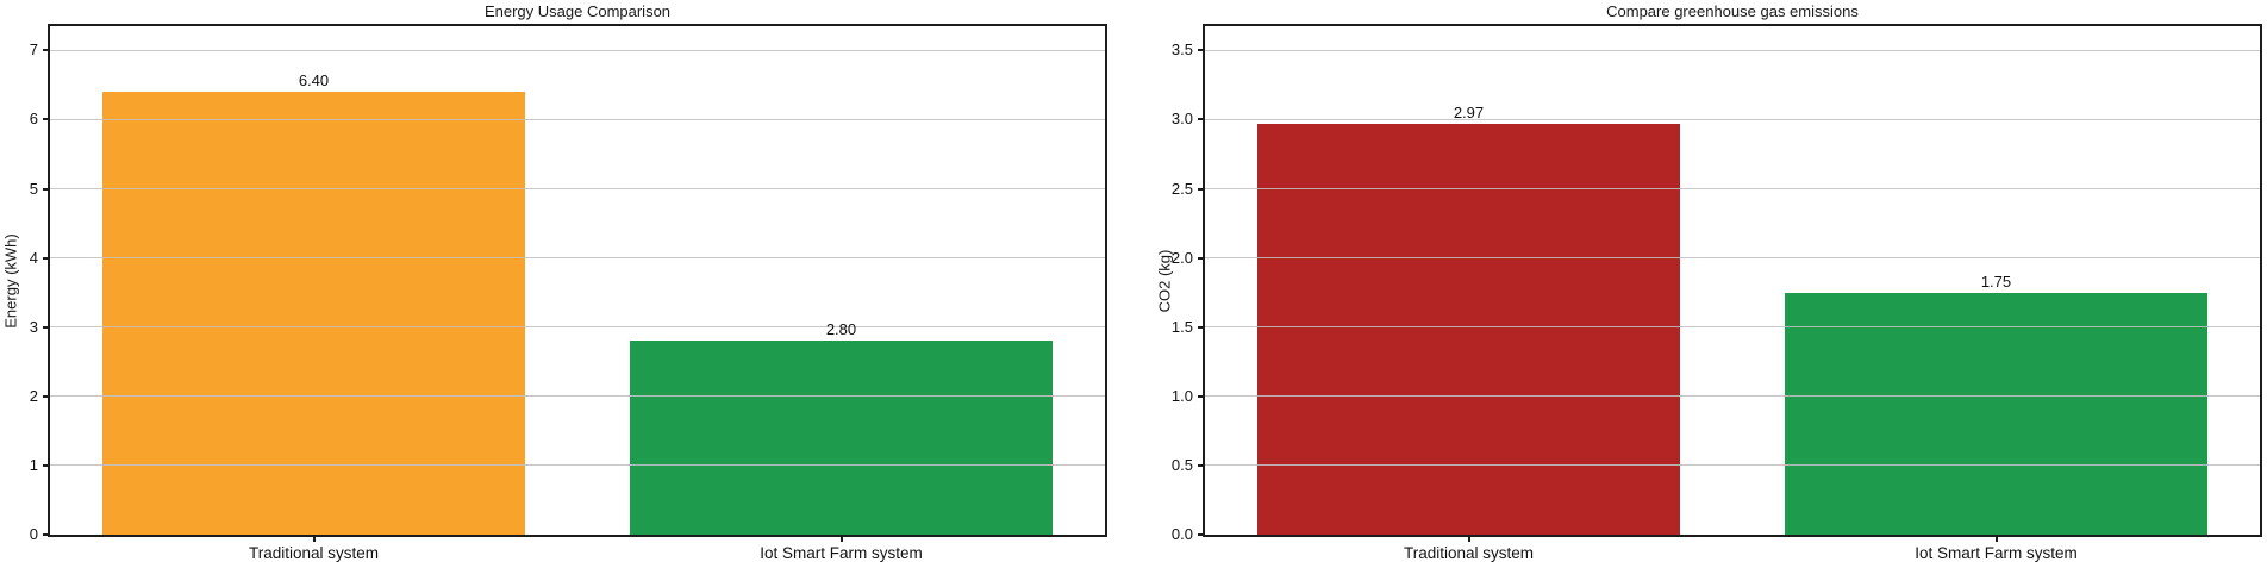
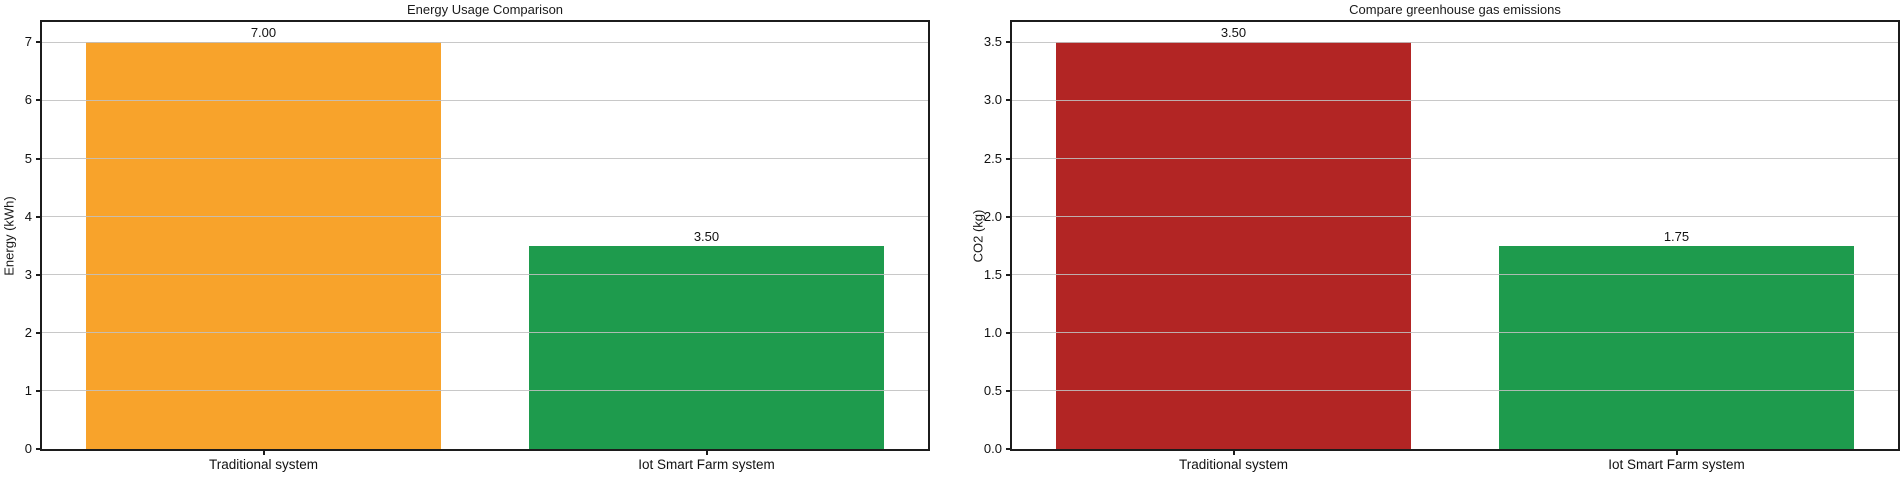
Energy Usage Comparison/Traditional system: 6.40 -> 7.00
Energy Usage Comparison/Iot Smart Farm system: 2.80 -> 3.50
Compare greenhouse gas emissions/Traditional system: 2.97 -> 3.50
